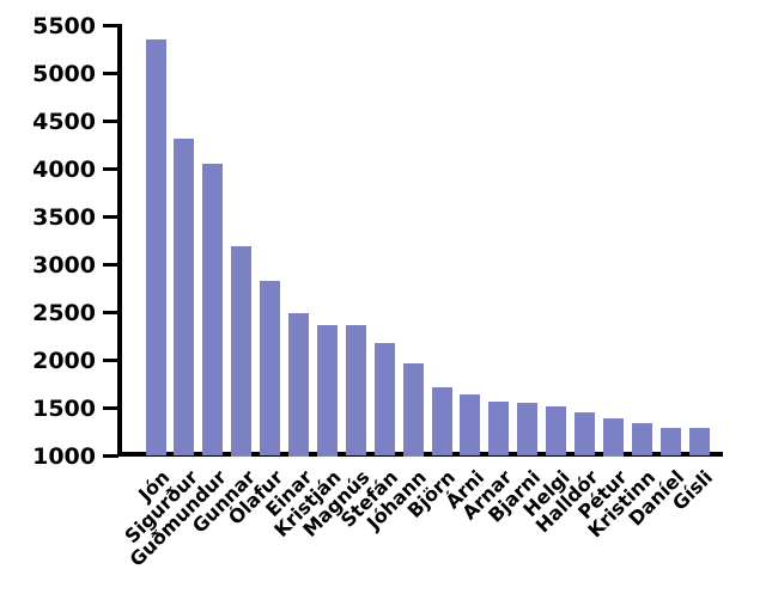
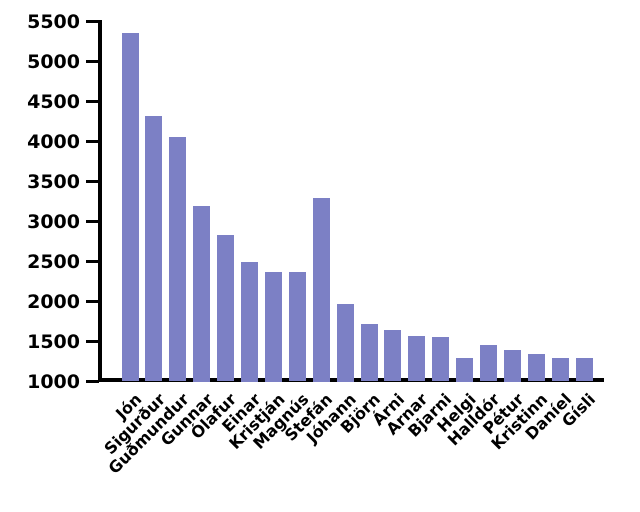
Stefán: 2200 -> 3300
Helgi: 1500 -> 1300
